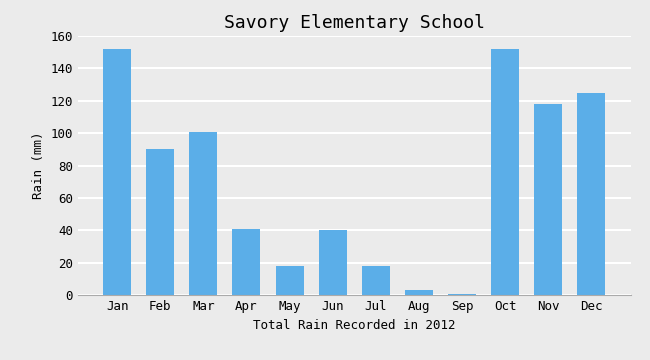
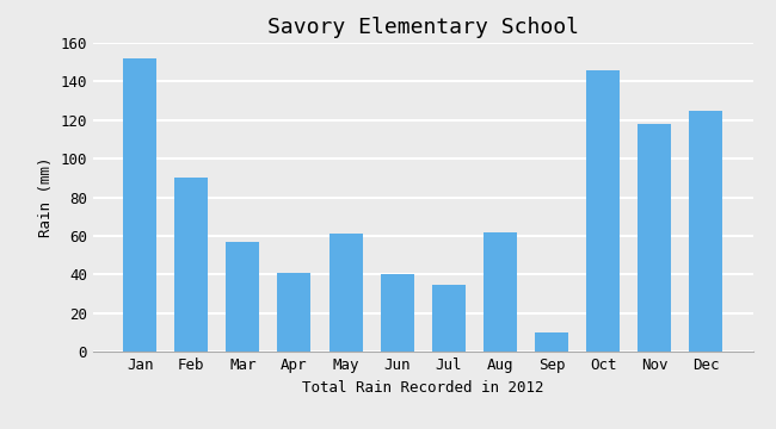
Mar: 101 -> 57
May: 18 -> 61
Jul: 18 -> 35
Aug: 3 -> 62
Sep: 1 -> 10
Oct: 152 -> 146
